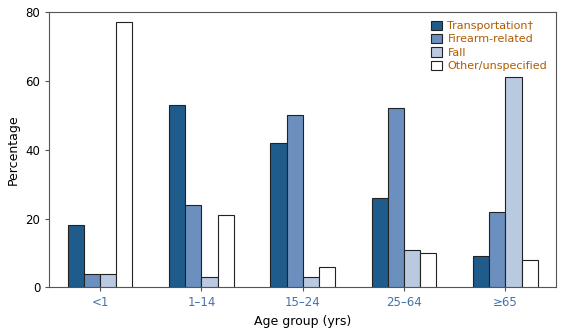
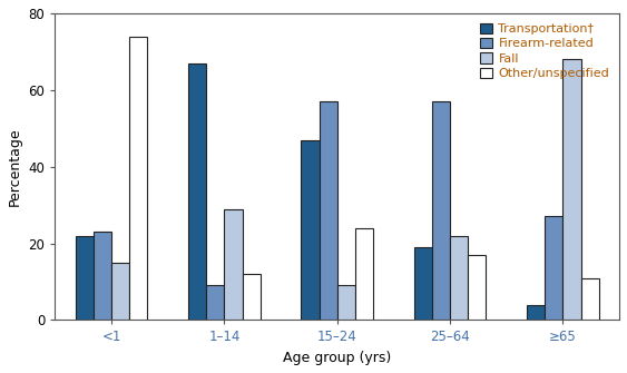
Transportation†/<1: 18 -> 22
Firearm-related/<1: 4 -> 23
Fall/<1: 4 -> 15
Other/unspecified/<1: 77 -> 74
Transportation†/1–14: 53 -> 67
Firearm-related/1–14: 24 -> 9
Fall/1–14: 3 -> 29
Other/unspecified/1–14: 21 -> 12
Transportation†/15–24: 42 -> 47
Firearm-related/15–24: 50 -> 57
Fall/15–24: 3 -> 9
Other/unspecified/15–24: 6 -> 24
Transportation†/25–64: 26 -> 19
Firearm-related/25–64: 52 -> 57
Fall/25–64: 11 -> 22
Other/unspecified/25–64: 10 -> 17
Transportation†/≥65: 9 -> 4
Firearm-related/≥65: 22 -> 27
Fall/≥65: 61 -> 68
Other/unspecified/≥65: 8 -> 11
